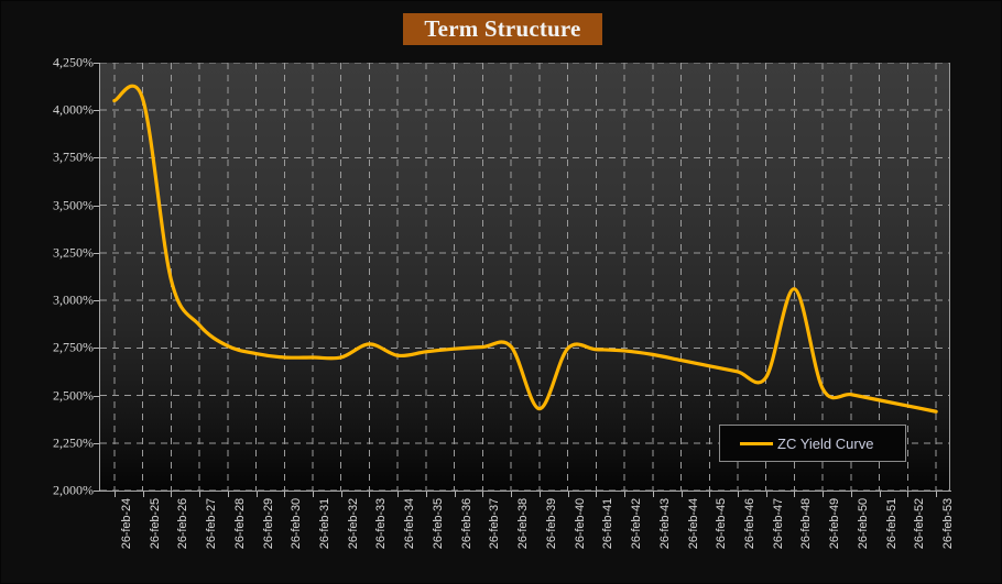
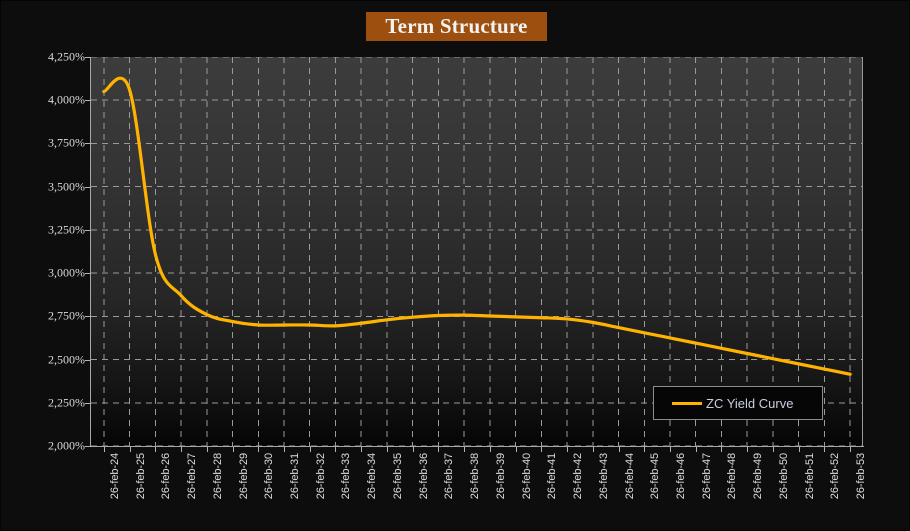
26-feb-33: 2,77% -> 2,69%
26-feb-39: 2,43% -> 2,75%
26-feb-48: 3,06% -> 2,56%
